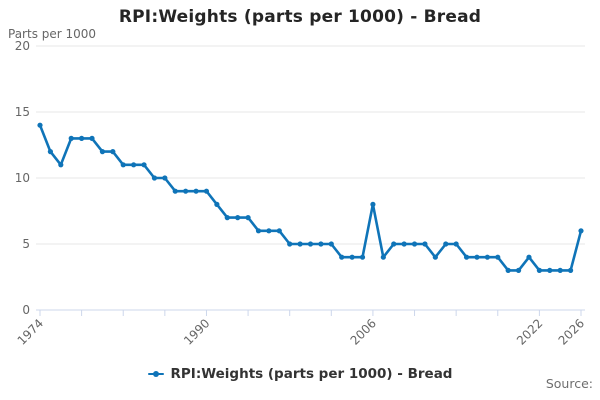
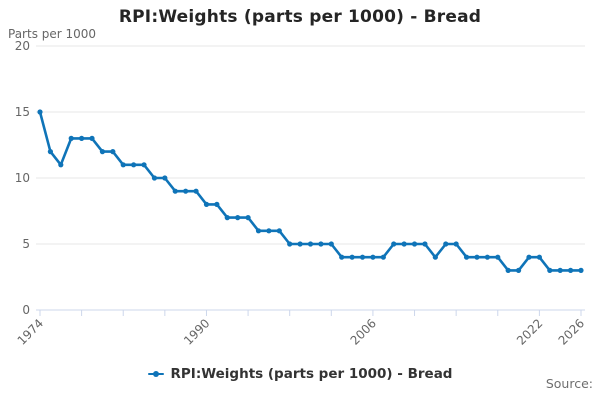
1974: 14 -> 15
1990: 9 -> 8
2006: 8 -> 4
2022: 3 -> 4
2026: 6 -> 3
